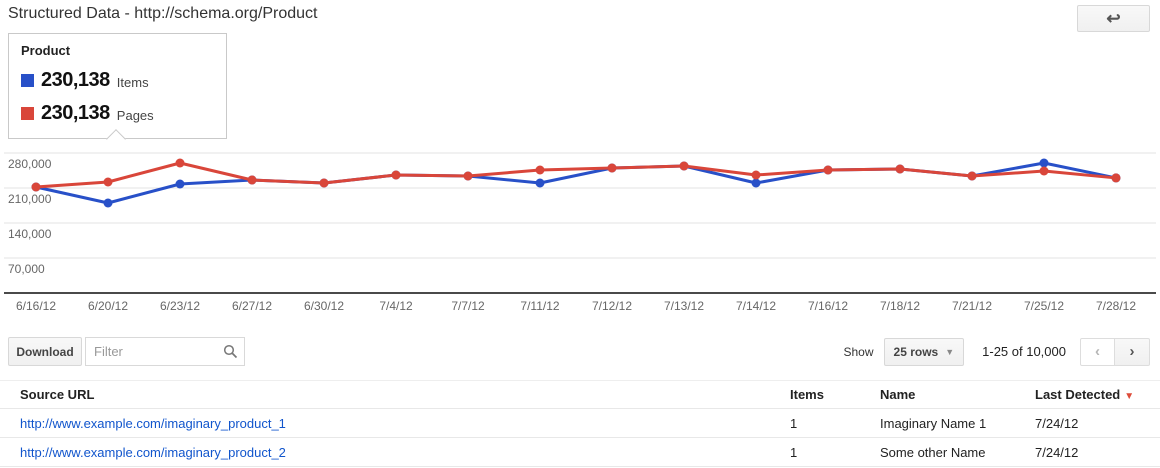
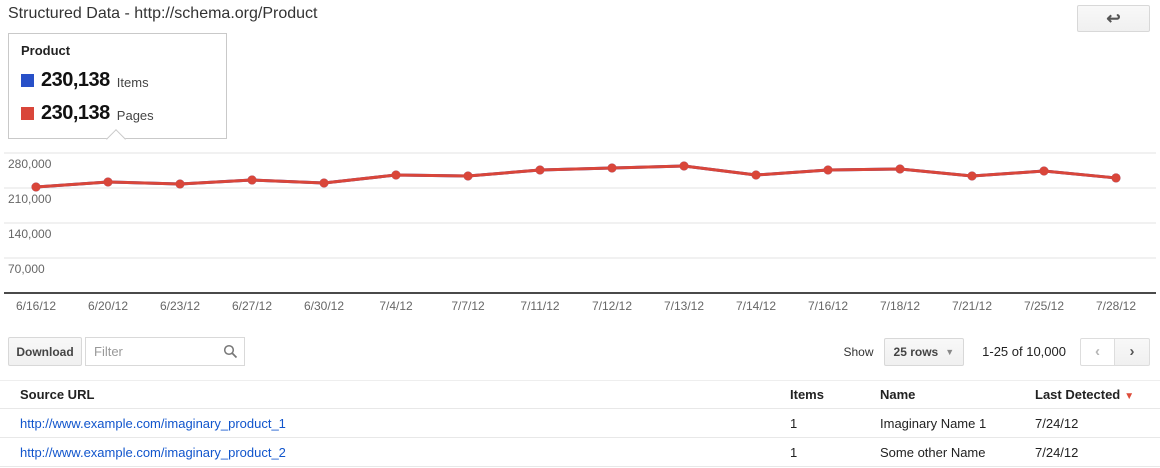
Items/6/20/12: 180000 -> 220000
Pages/6/23/12: 260000 -> 220000
Items/7/11/12: 220000 -> 250000
Items/7/14/12: 220000 -> 240000
Items/7/25/12: 260000 -> 240000
